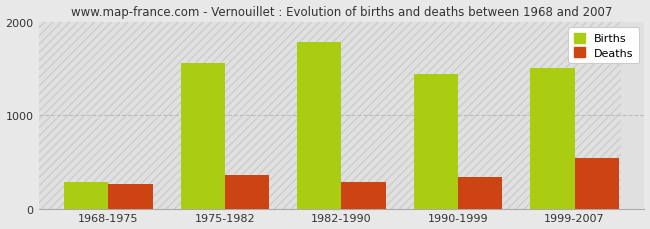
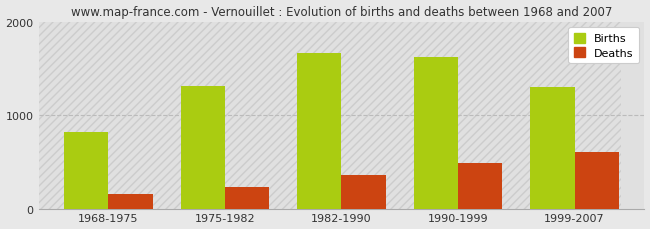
Births/1968-1975: 280 -> 820
Deaths/1968-1975: 260 -> 160
Births/1975-1982: 1560 -> 1310
Deaths/1975-1982: 360 -> 230
Births/1982-1990: 1780 -> 1660
Deaths/1982-1990: 280 -> 360
Births/1990-1999: 1440 -> 1620
Deaths/1990-1999: 340 -> 490
Births/1999-2007: 1500 -> 1300
Deaths/1999-2007: 540 -> 610
